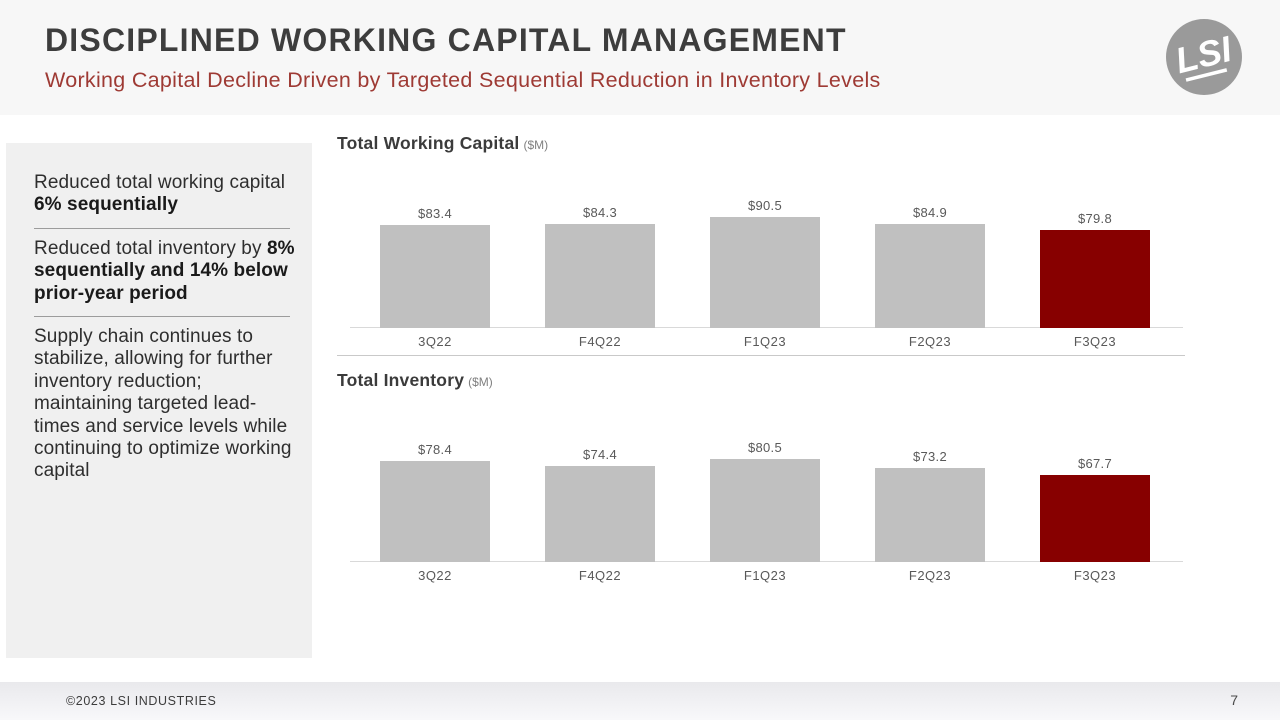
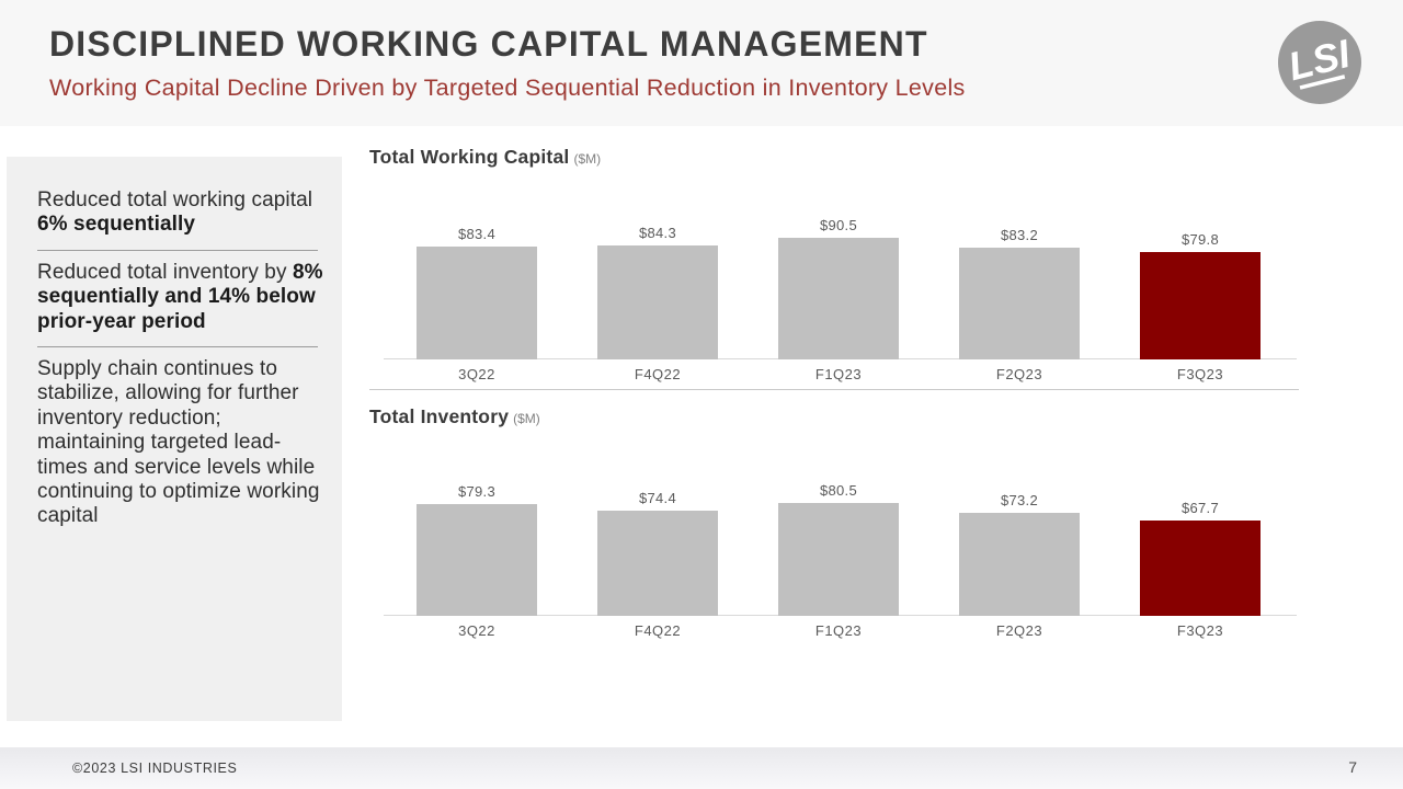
Total Working Capital/F2Q23: $84.9 -> $83.2
Total Inventory/3Q22: $78.4 -> $79.3
